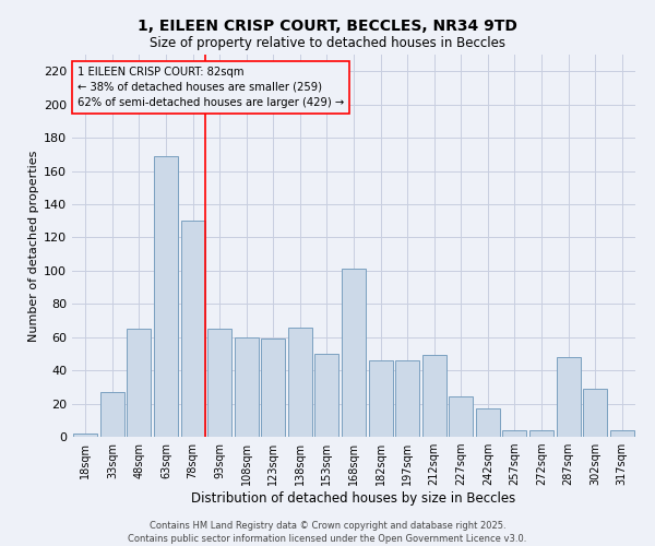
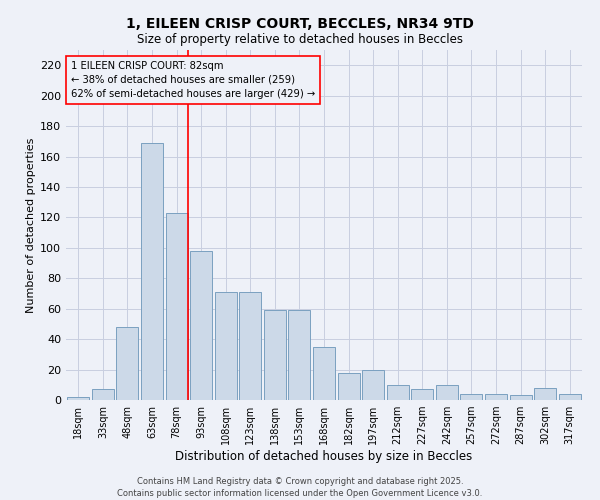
33sqm: 27 -> 7
48sqm: 65 -> 48
78sqm: 130 -> 123
93sqm: 65 -> 98
108sqm: 60 -> 71
123sqm: 59 -> 71
138sqm: 66 -> 59
153sqm: 50 -> 59
168sqm: 101 -> 35
182sqm: 46 -> 18
197sqm: 46 -> 20
212sqm: 49 -> 10
227sqm: 24 -> 7
242sqm: 17 -> 10
287sqm: 48 -> 3
302sqm: 29 -> 8
